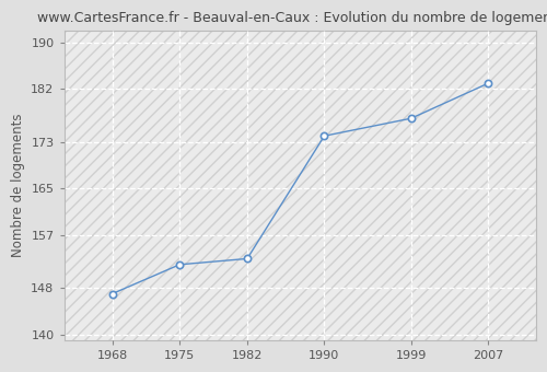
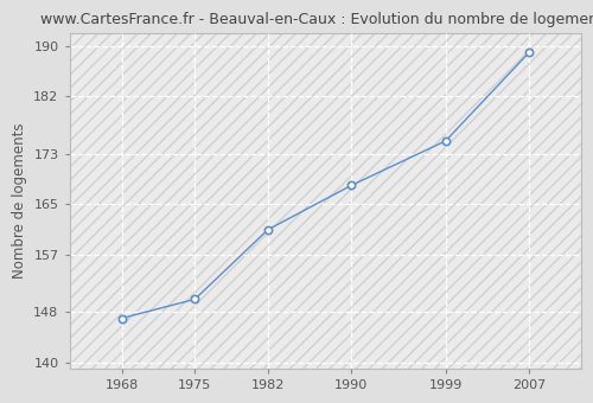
1975: 152 -> 150
1982: 153 -> 161
1990: 174 -> 168
1999: 177 -> 175
2007: 183 -> 189
